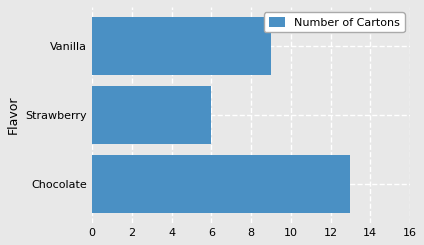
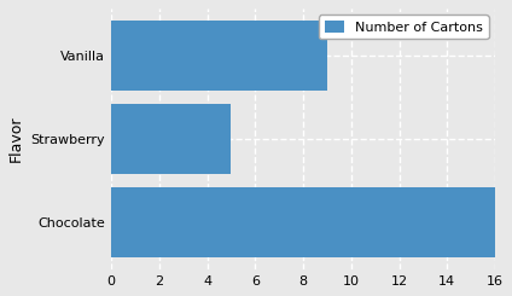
Strawberry: 6 -> 5
Chocolate: 13 -> 16
